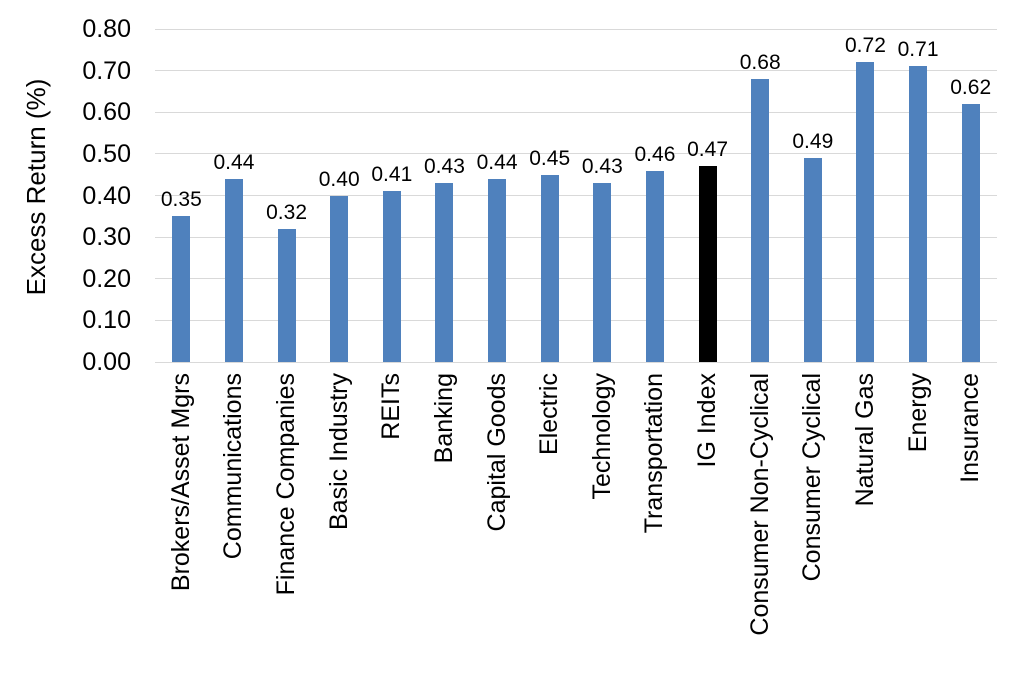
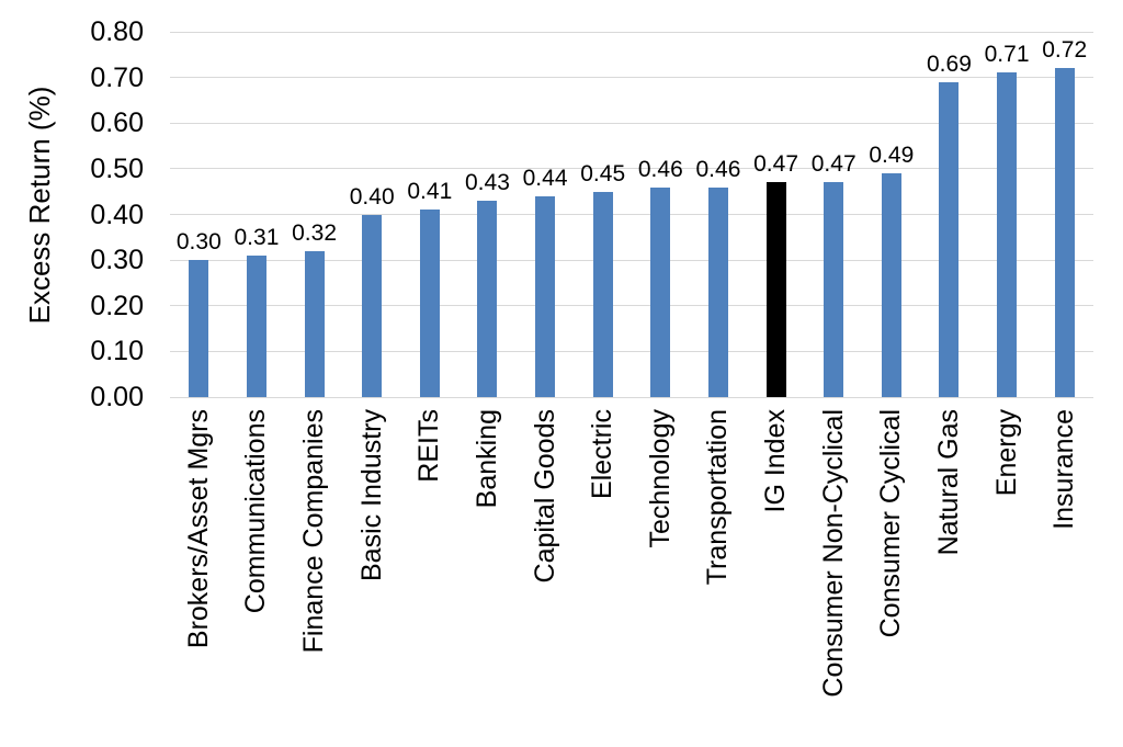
Brokers/Asset Mgrs: 0.35 -> 0.30
Communications: 0.44 -> 0.31
Technology: 0.43 -> 0.46
Consumer Non-Cyclical: 0.68 -> 0.47
Natural Gas: 0.72 -> 0.69
Insurance: 0.62 -> 0.72
